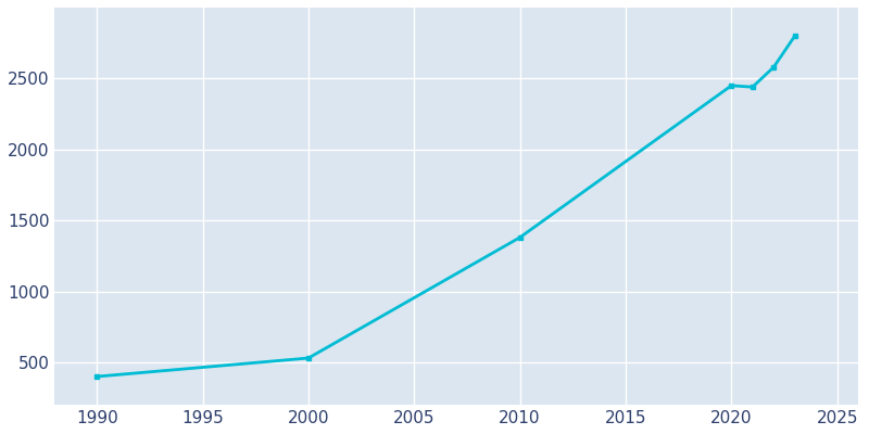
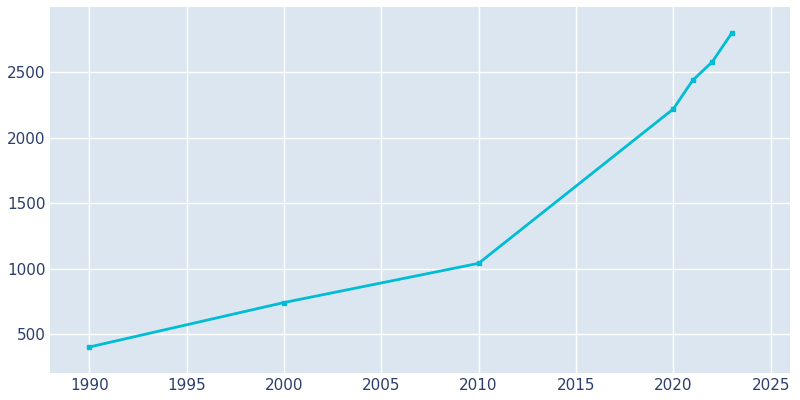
2000: 530 -> 740
2010: 1380 -> 1040
2020: 2450 -> 2220
